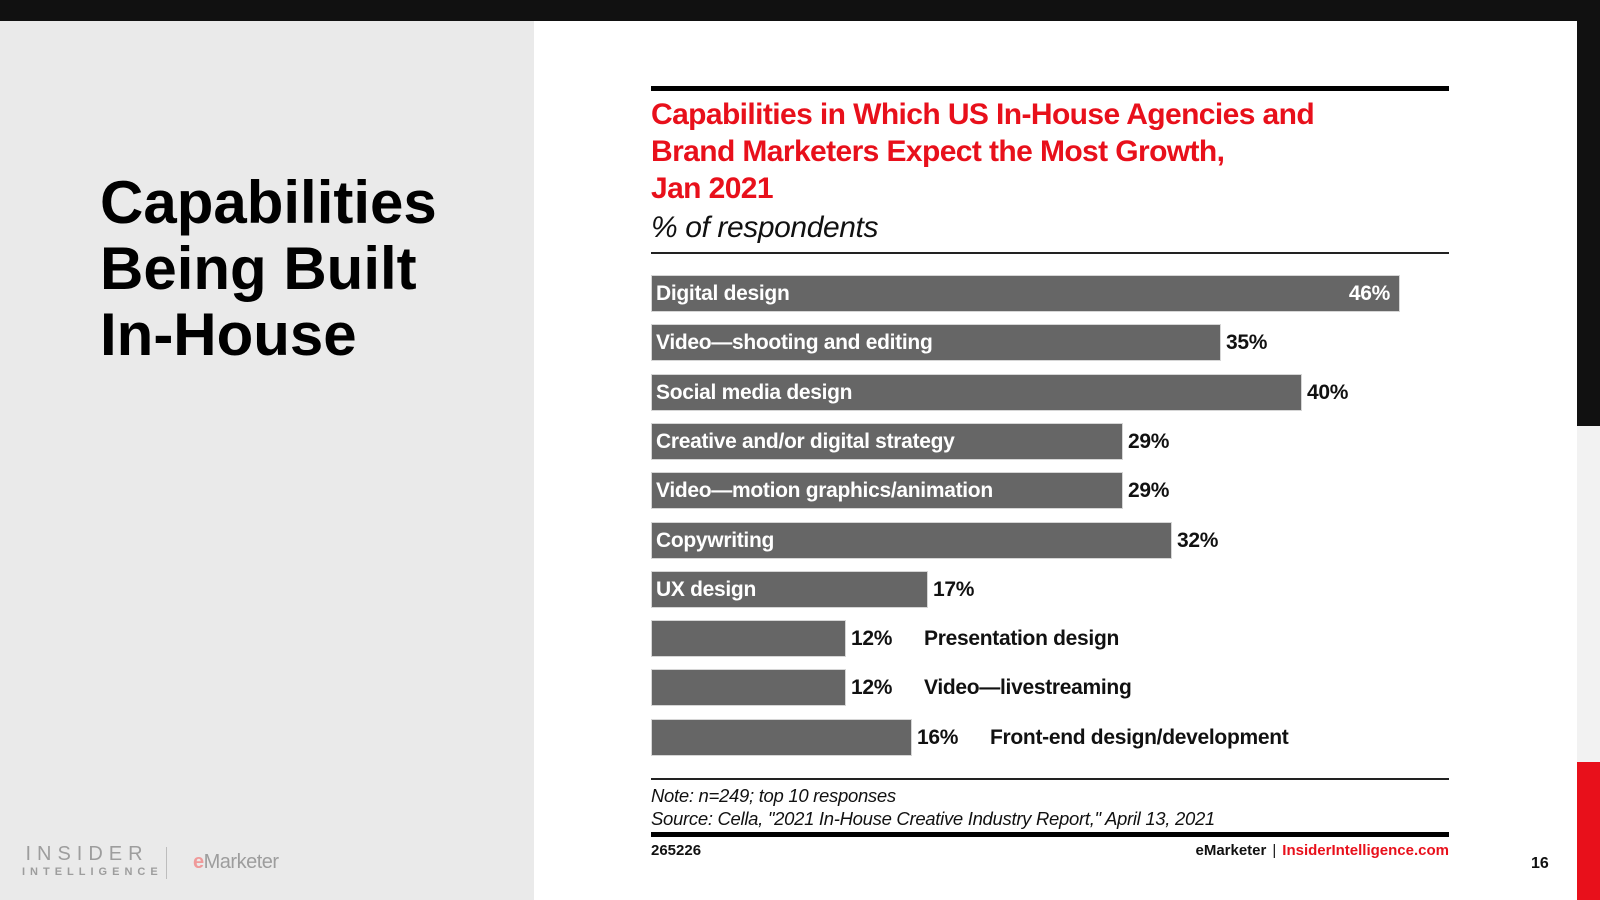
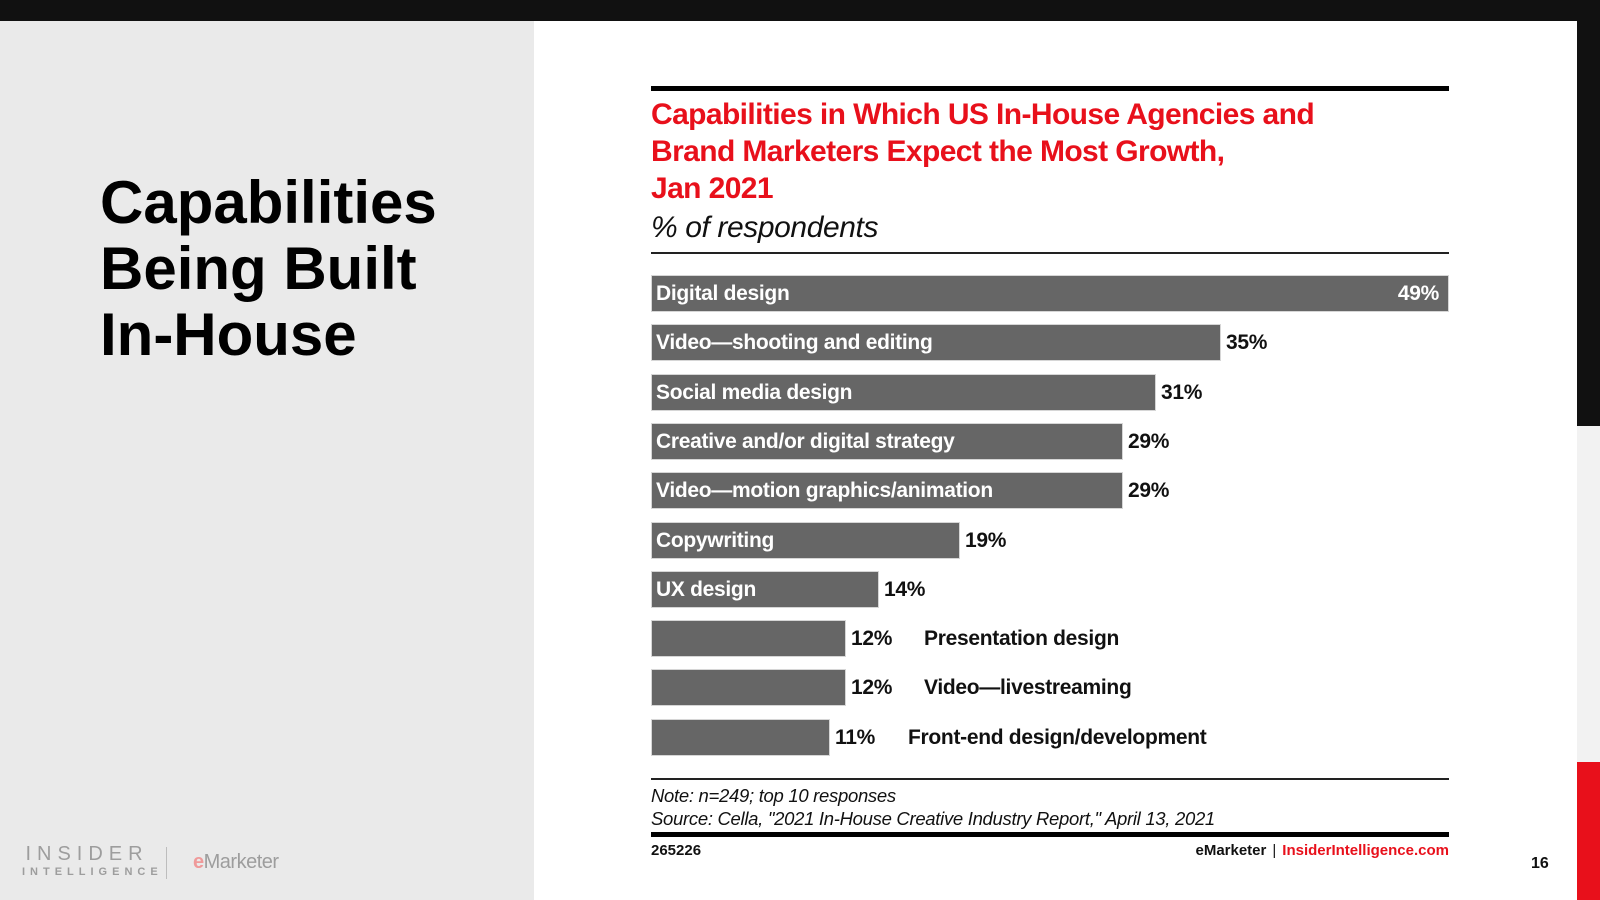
Digital design: 46% -> 49%
Social media design: 40% -> 31%
Copywriting: 32% -> 19%
UX design: 17% -> 14%
Front-end design/development: 16% -> 11%
